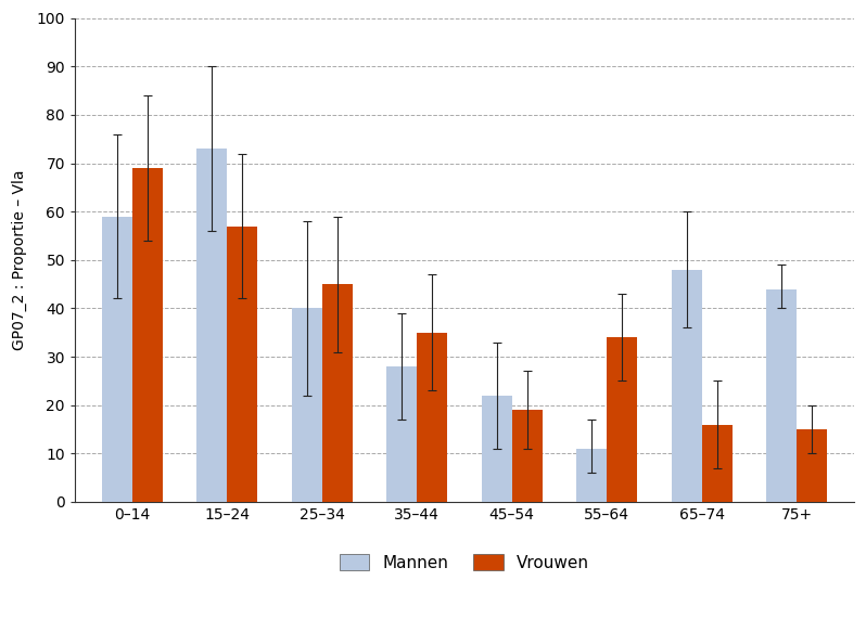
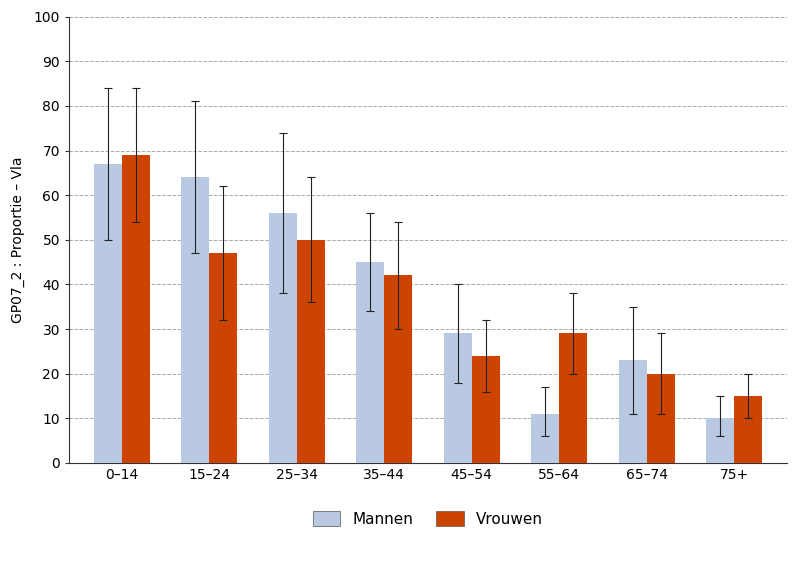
Mannen/0–14: 59 -> 67
Mannen/15–24: 73 -> 64
Vrouwen/15–24: 57 -> 47
Mannen/25–34: 40 -> 56
Vrouwen/25–34: 45 -> 50
Mannen/35–44: 28 -> 45
Vrouwen/35–44: 35 -> 42
Mannen/45–54: 22 -> 29
Vrouwen/45–54: 19 -> 24
Vrouwen/55–64: 34 -> 29
Mannen/65–74: 48 -> 23
Vrouwen/65–74: 16 -> 20
Mannen/75+: 44 -> 10
